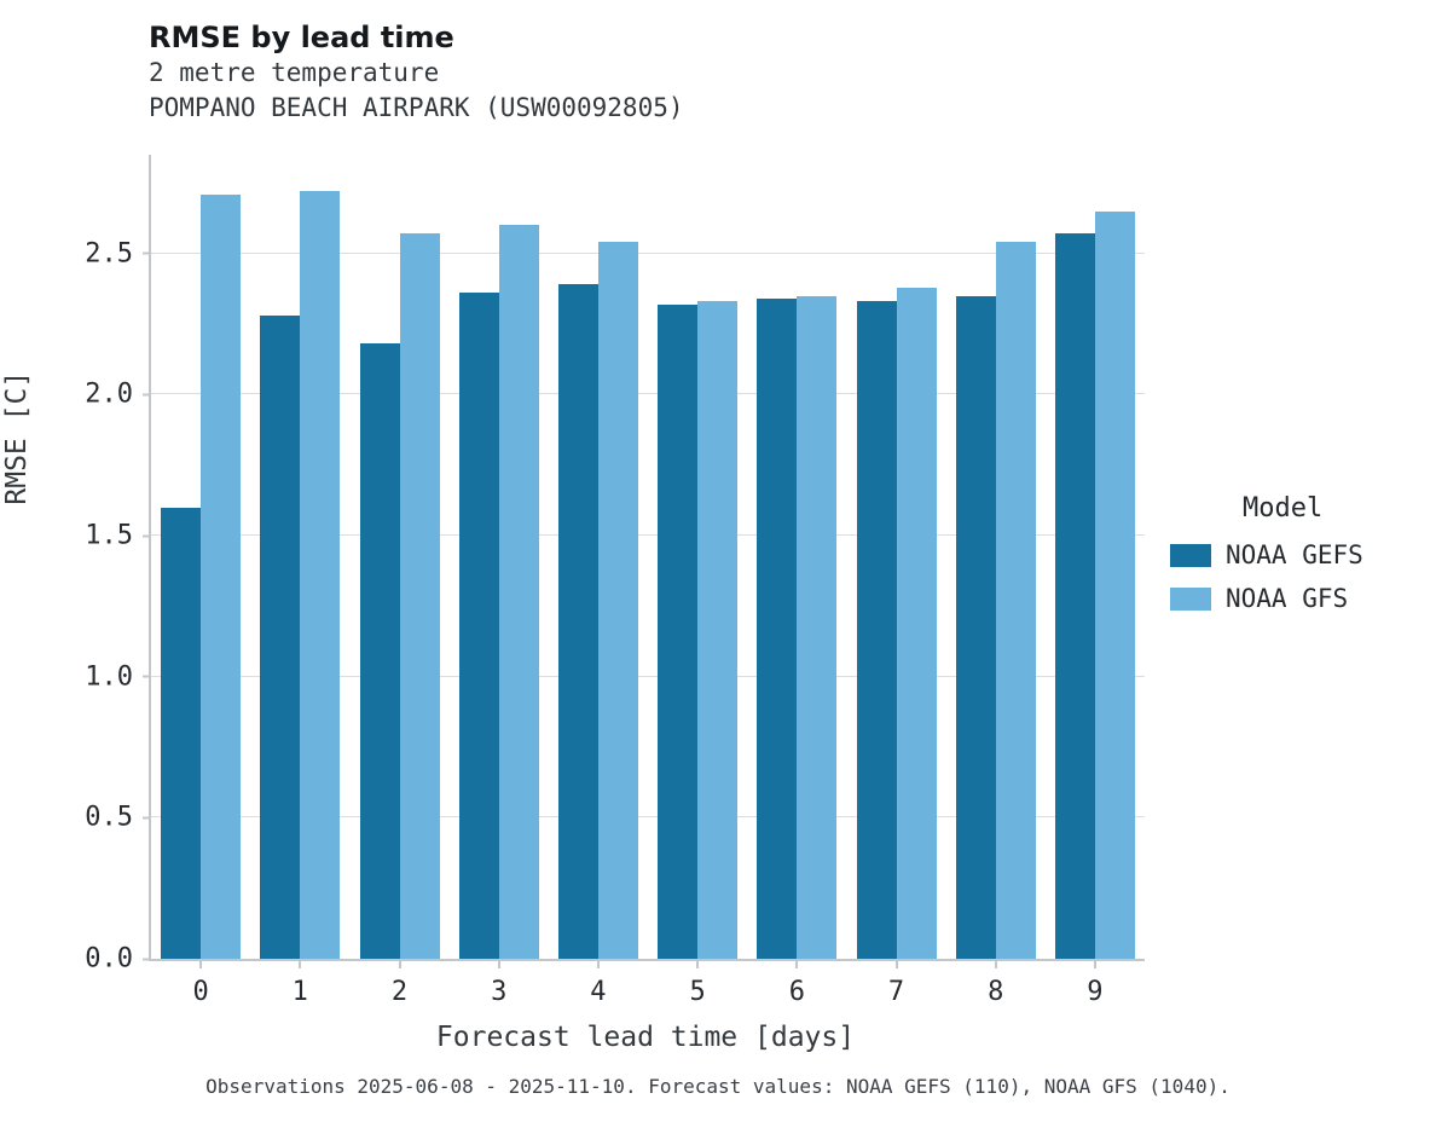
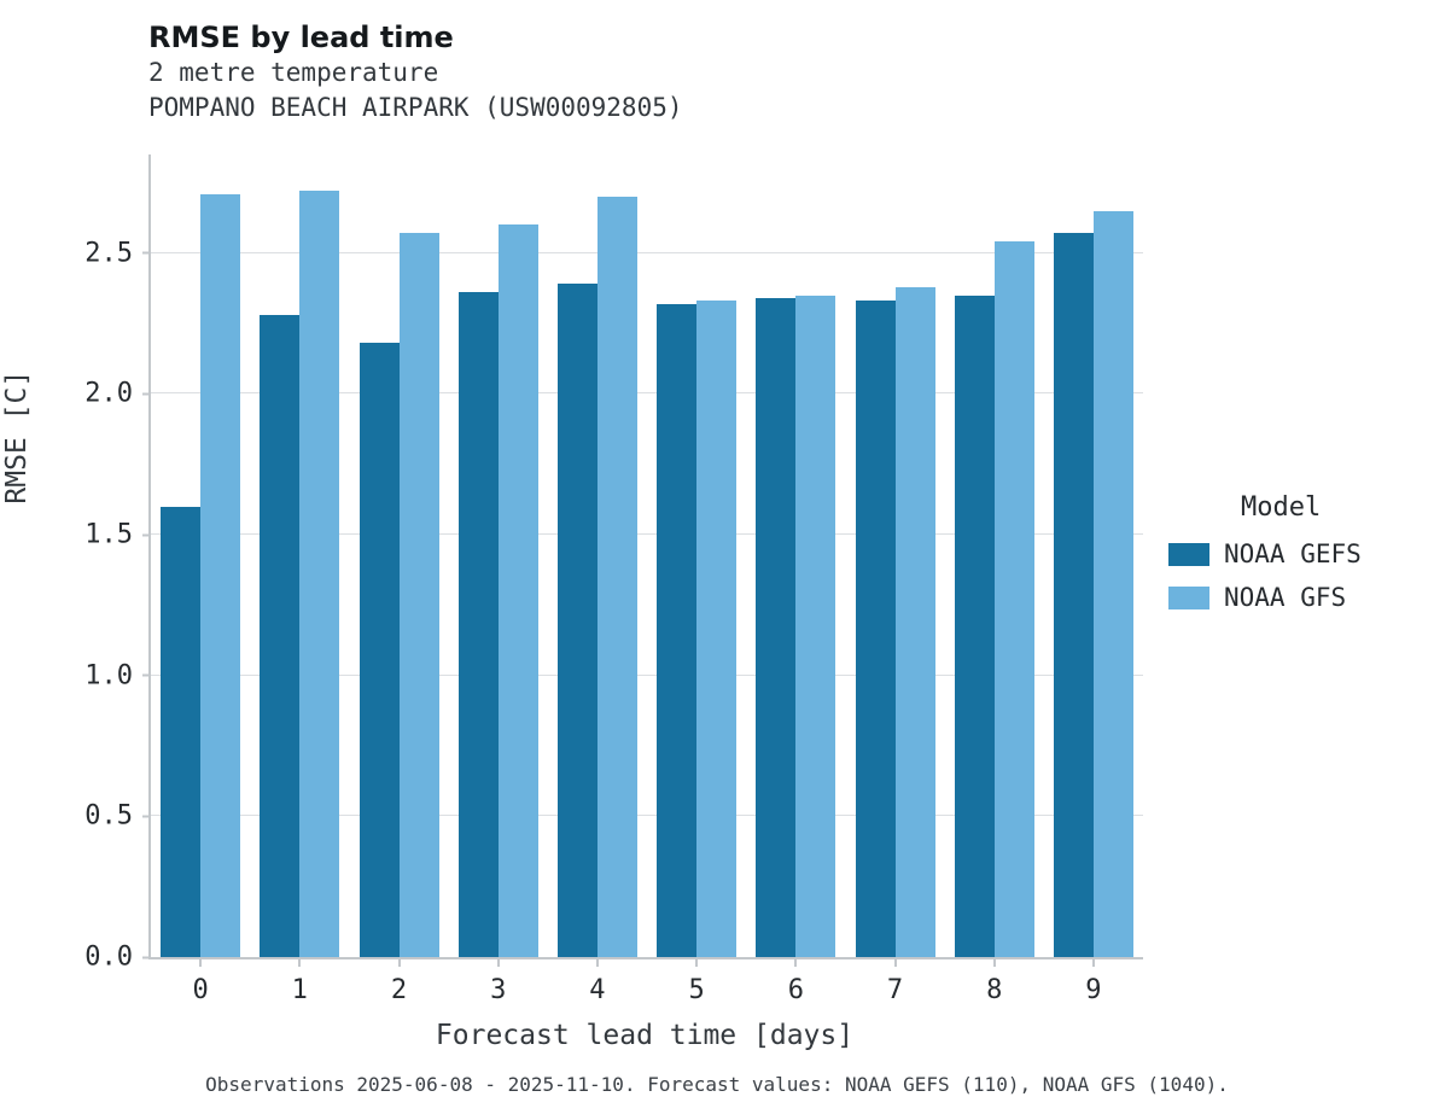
NOAA GFS/4: 2.54 -> 2.70
